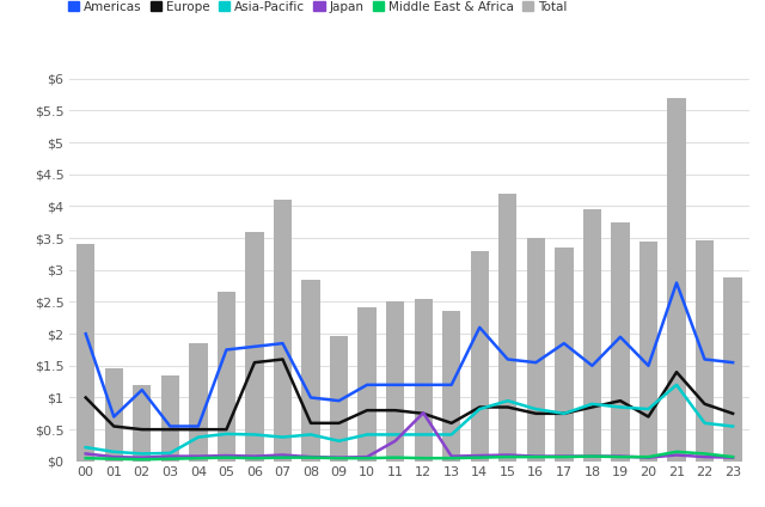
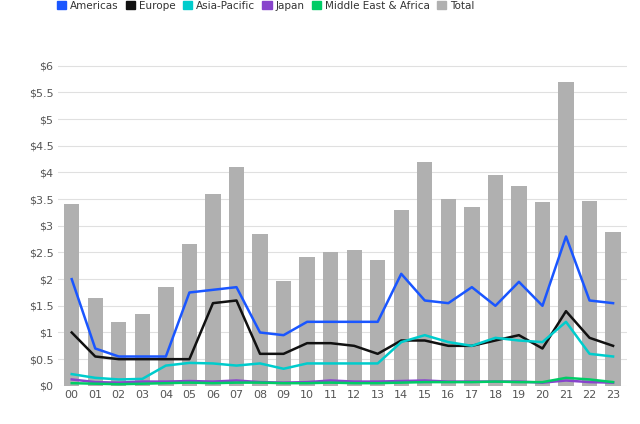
Total/01: $1.46 -> $1.65
Americas/02: $1.12 -> $0.55
Japan/11: $0.32 -> $0.10
Japan/12: $0.76 -> $0.08
